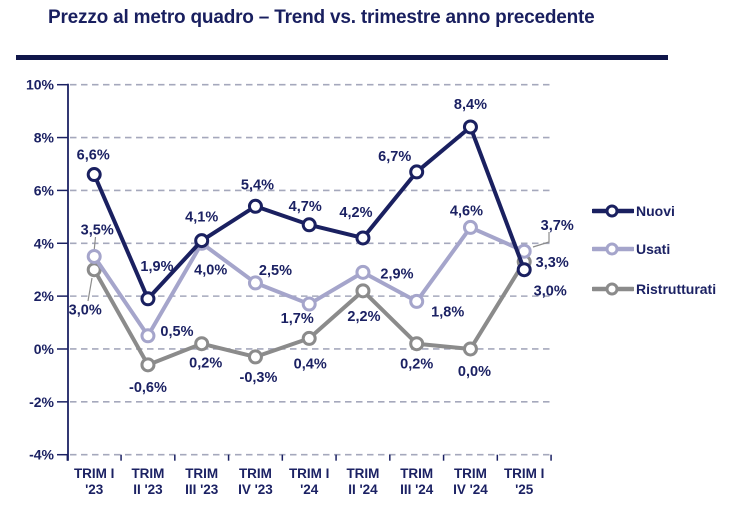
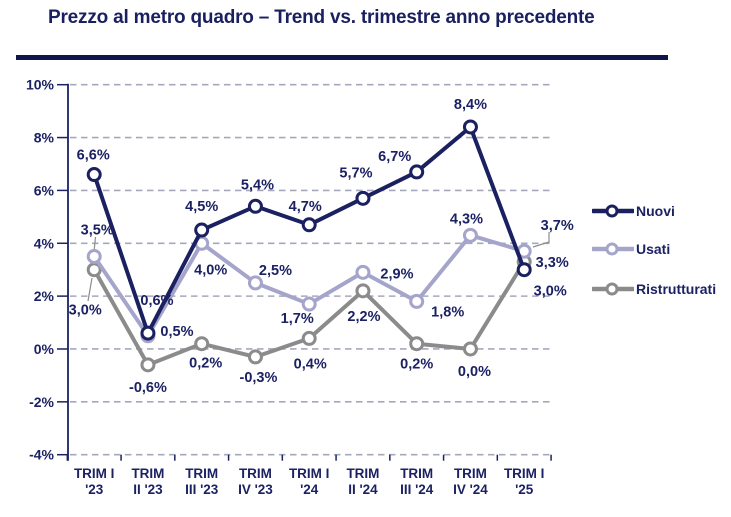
Nuovi/TRIM II '23: 1,9% -> 0,6%
Nuovi/TRIM III '23: 4,1% -> 4,5%
Nuovi/TRIM II '24: 4,2% -> 5,7%
Usati/TRIM IV '24: 4,6% -> 4,3%
